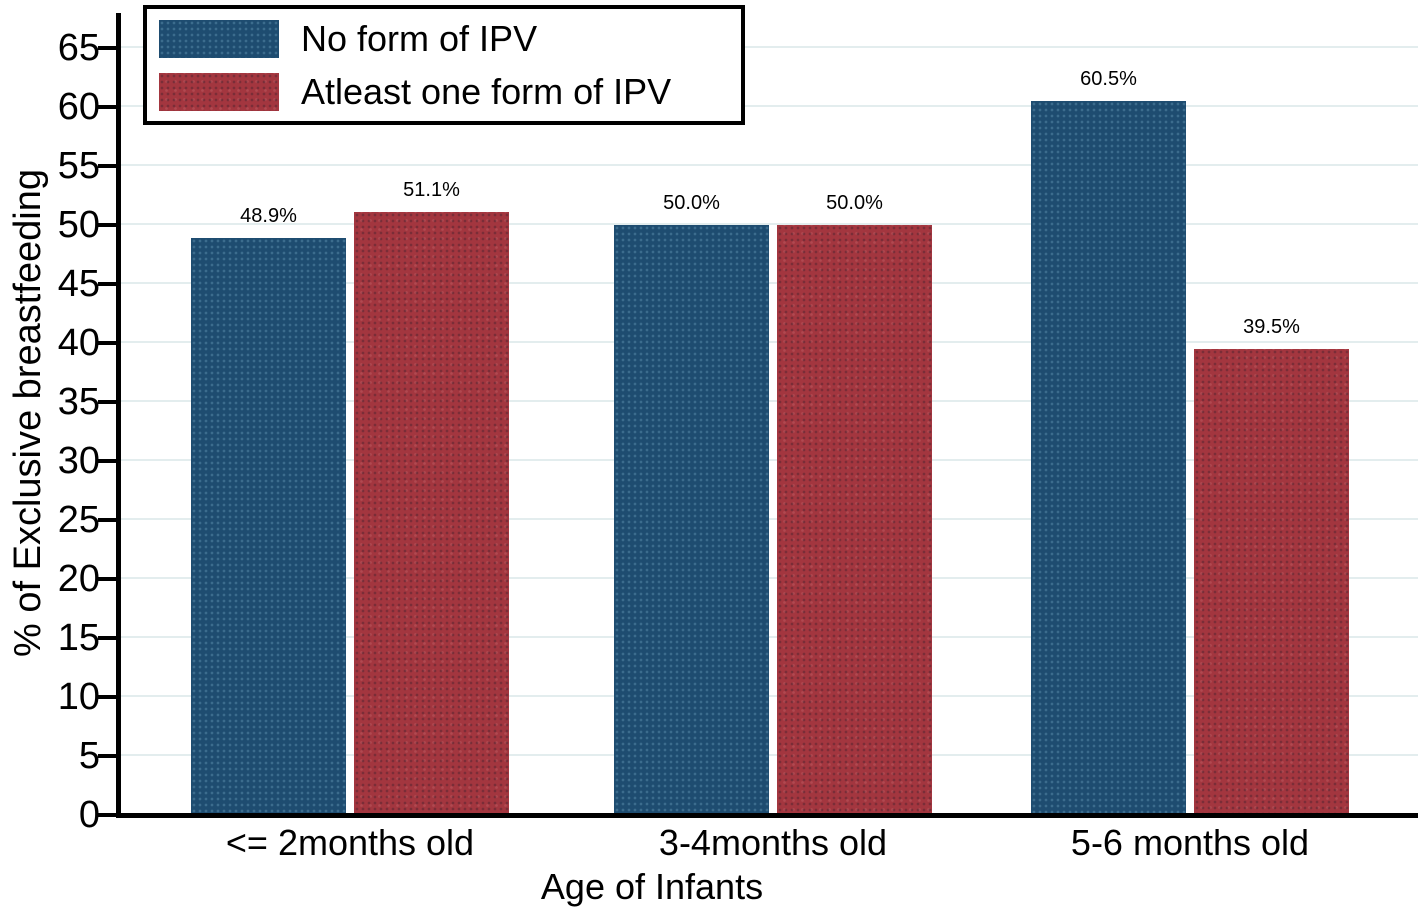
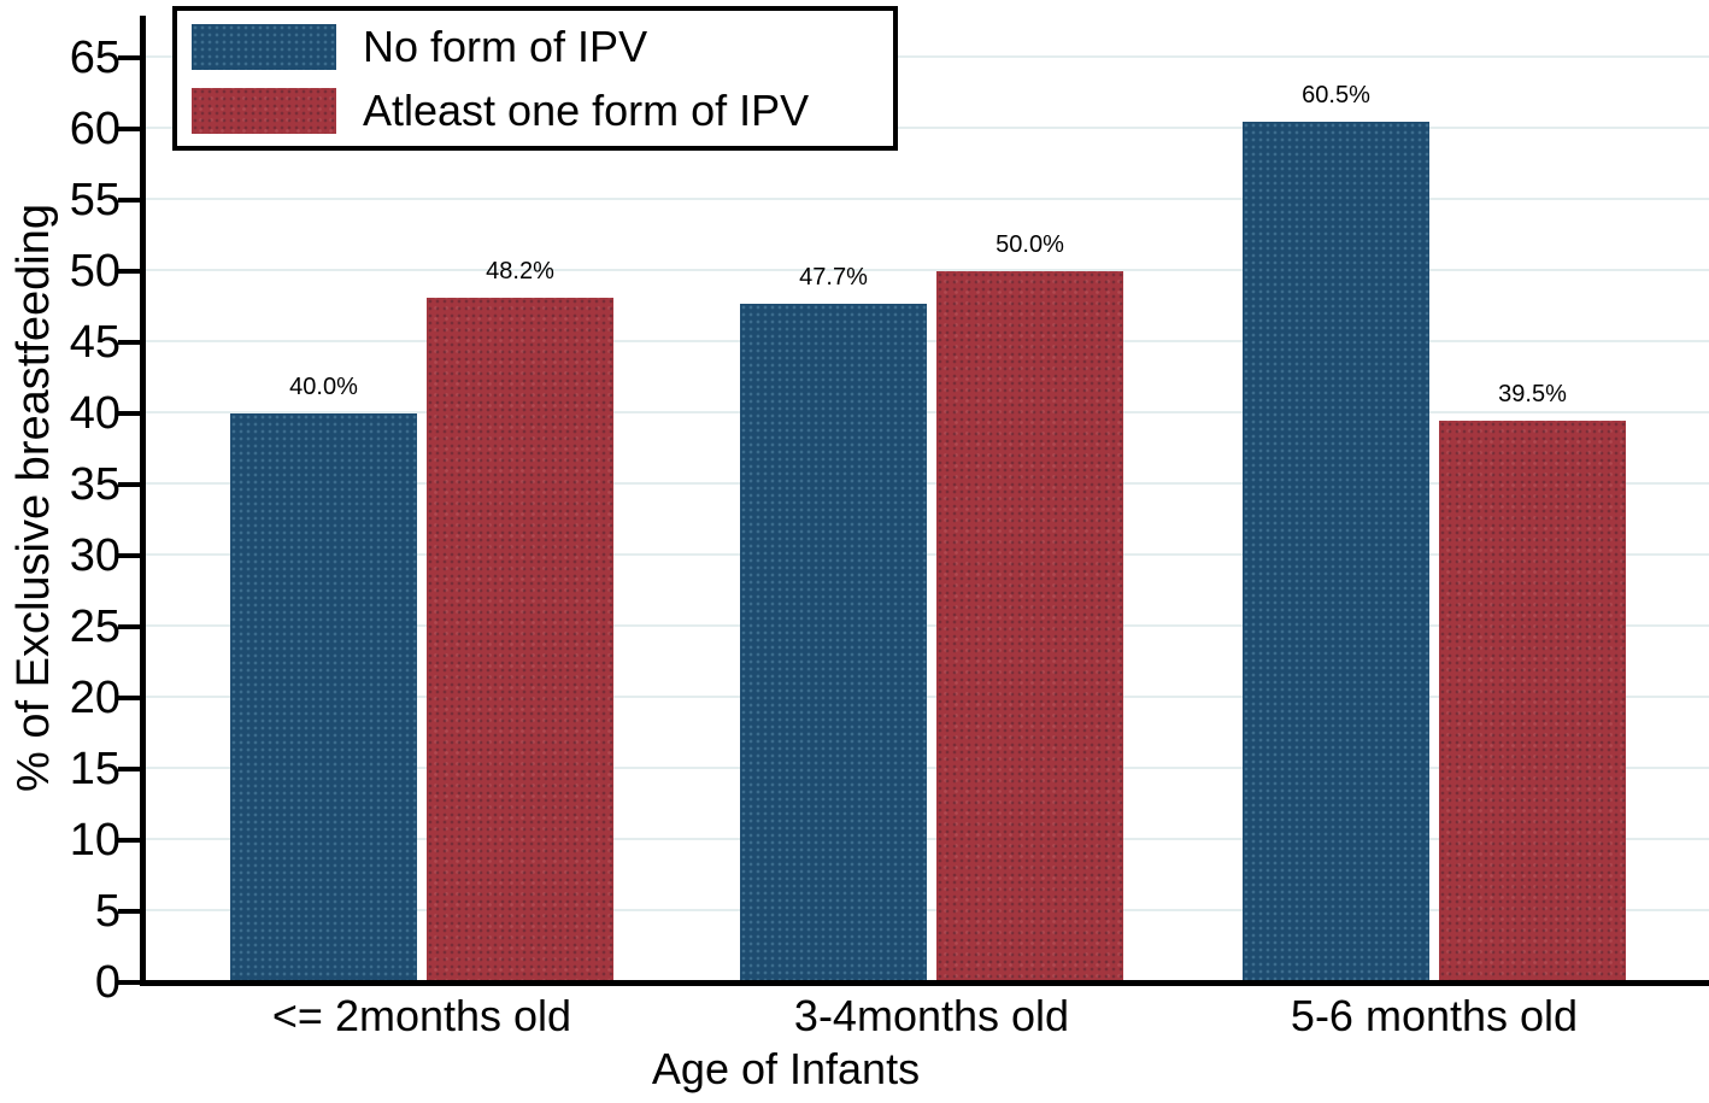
No form of IPV/<= 2months old: 48.9% -> 40.0%
Atleast one form of IPV/<= 2months old: 51.1% -> 48.2%
No form of IPV/3-4months old: 50.0% -> 47.7%
